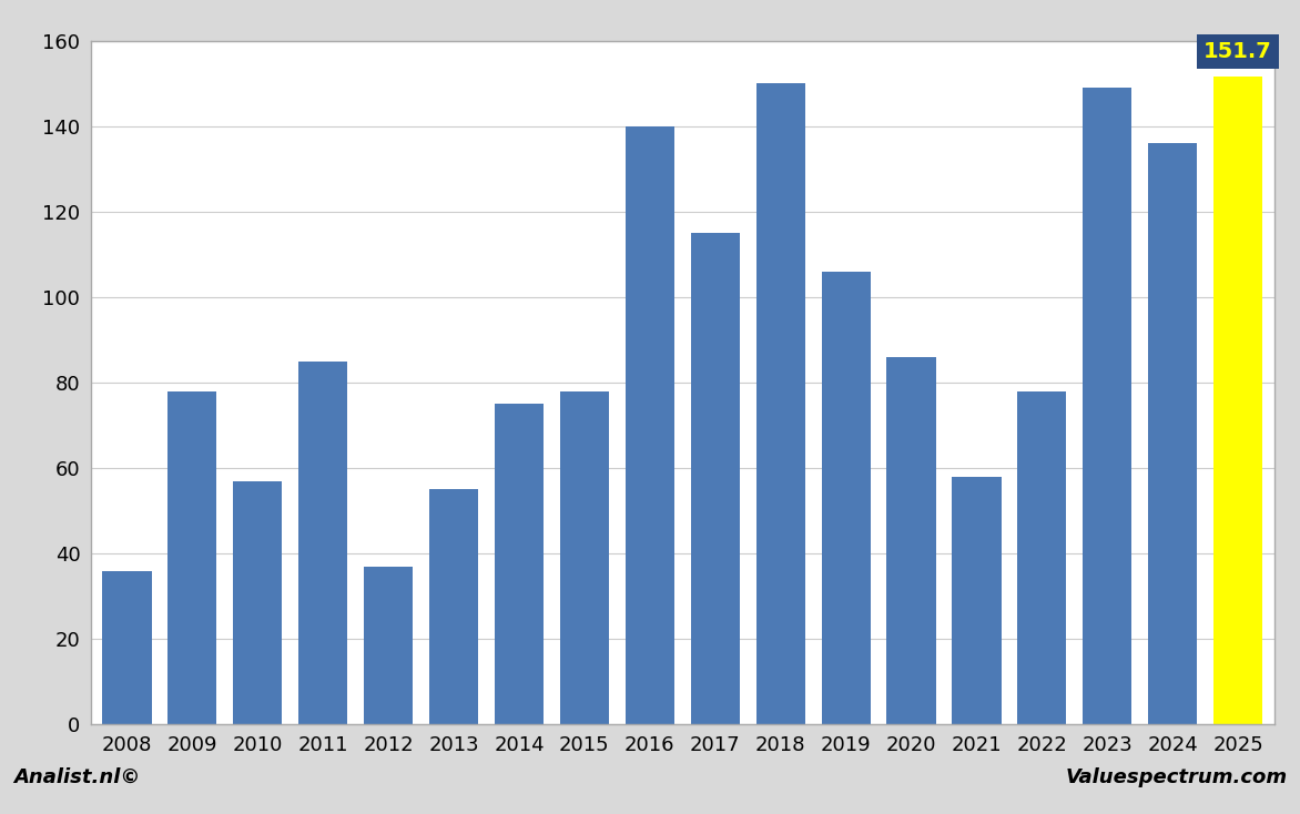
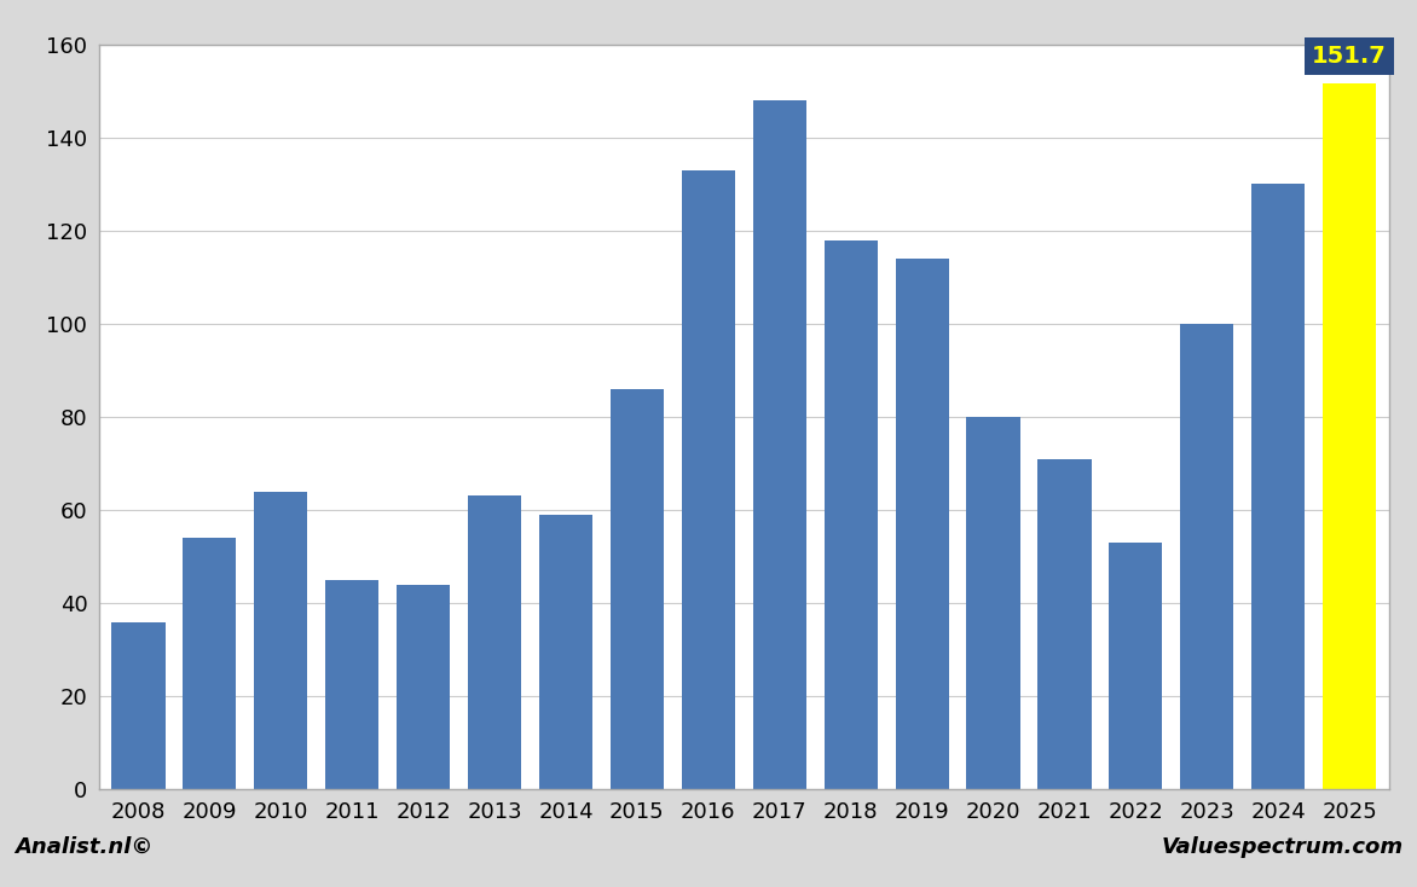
2009: 78.0 -> 54.0
2010: 57.0 -> 64.0
2011: 85.0 -> 45.0
2012: 37.0 -> 44.0
2013: 55.0 -> 63.0
2014: 75.0 -> 59.0
2015: 78.0 -> 86.0
2016: 140.0 -> 133.0
2017: 115.0 -> 148.0
2018: 150.0 -> 118.0
2019: 106.0 -> 114.0
2020: 86.0 -> 80.0
2021: 58.0 -> 71.0
2022: 78.0 -> 53.0
2023: 149.0 -> 100.0
2024: 136.0 -> 130.0
